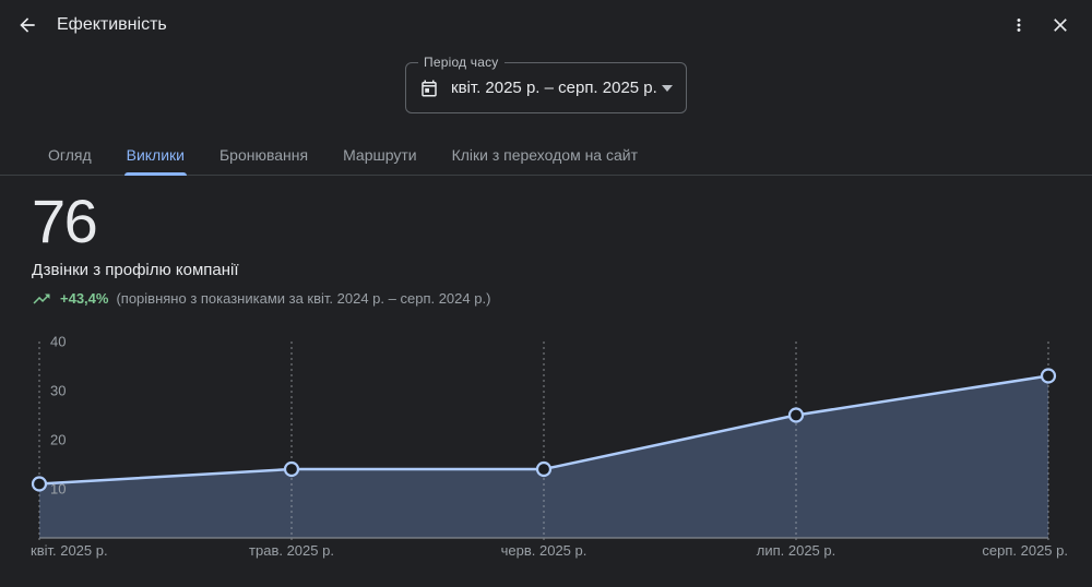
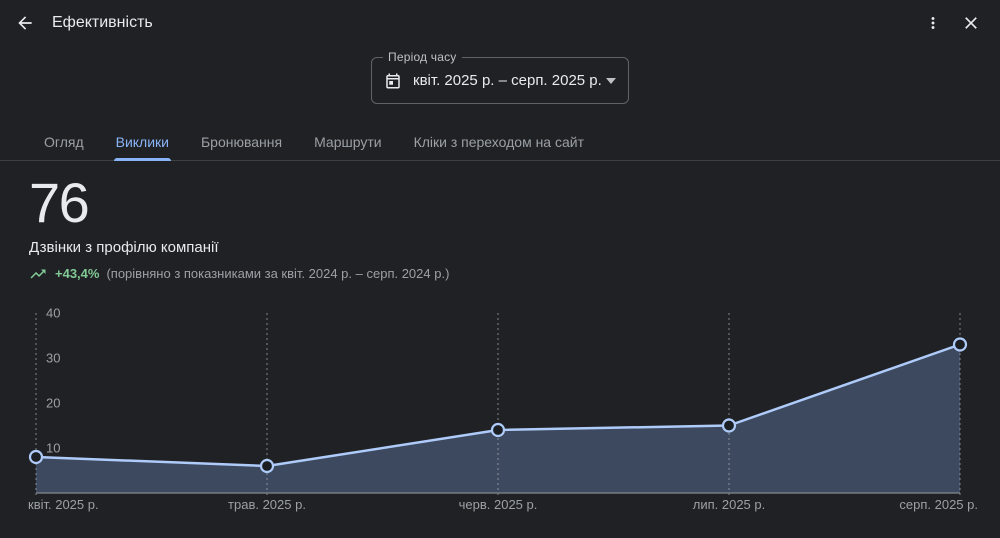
квіт. 2025 р.: 11 -> 8
трав. 2025 р.: 14 -> 6
лип. 2025 р.: 25 -> 15
